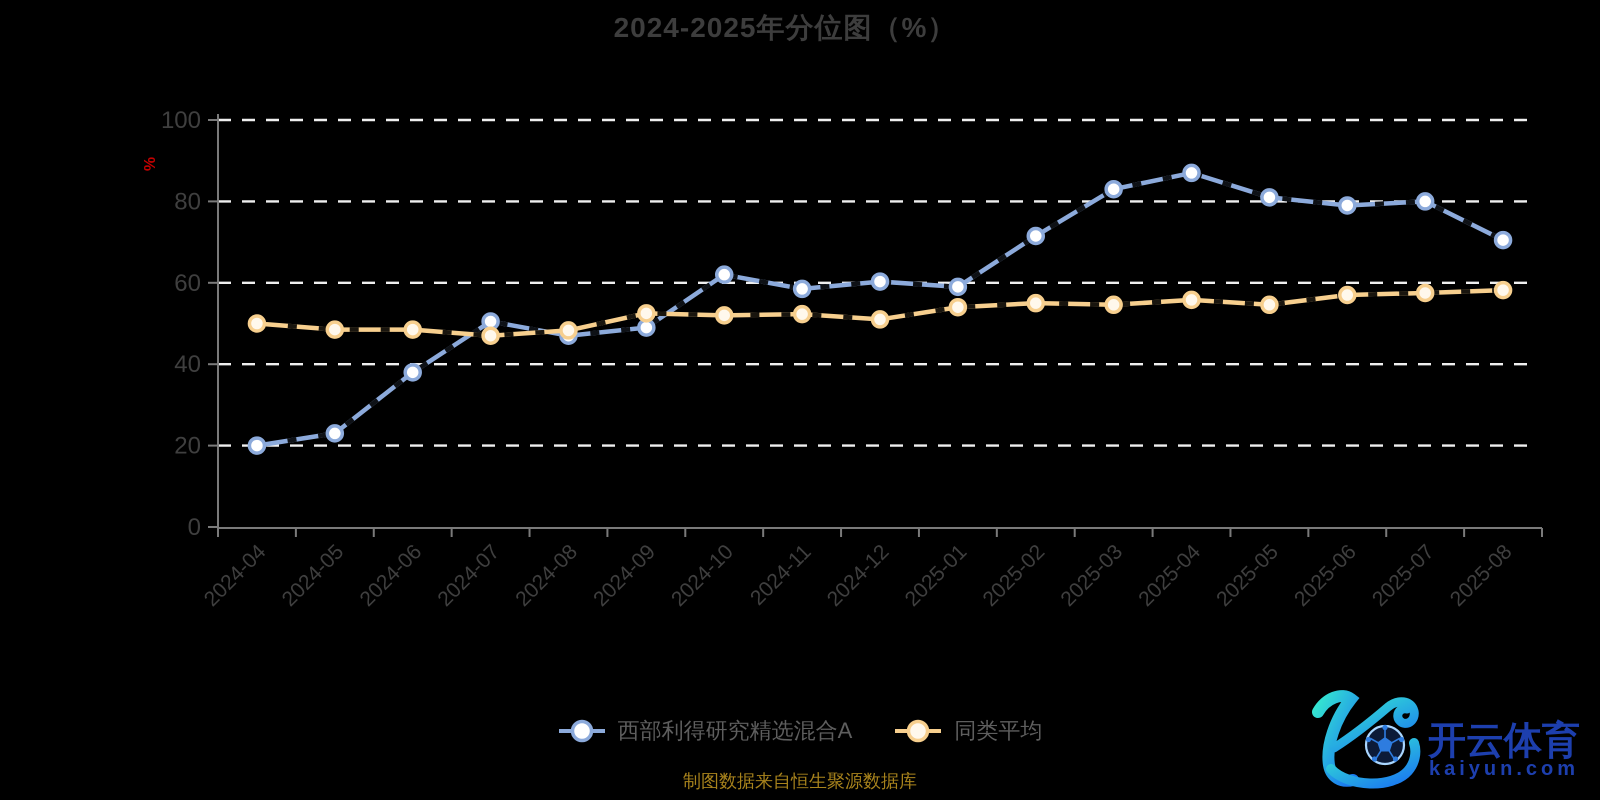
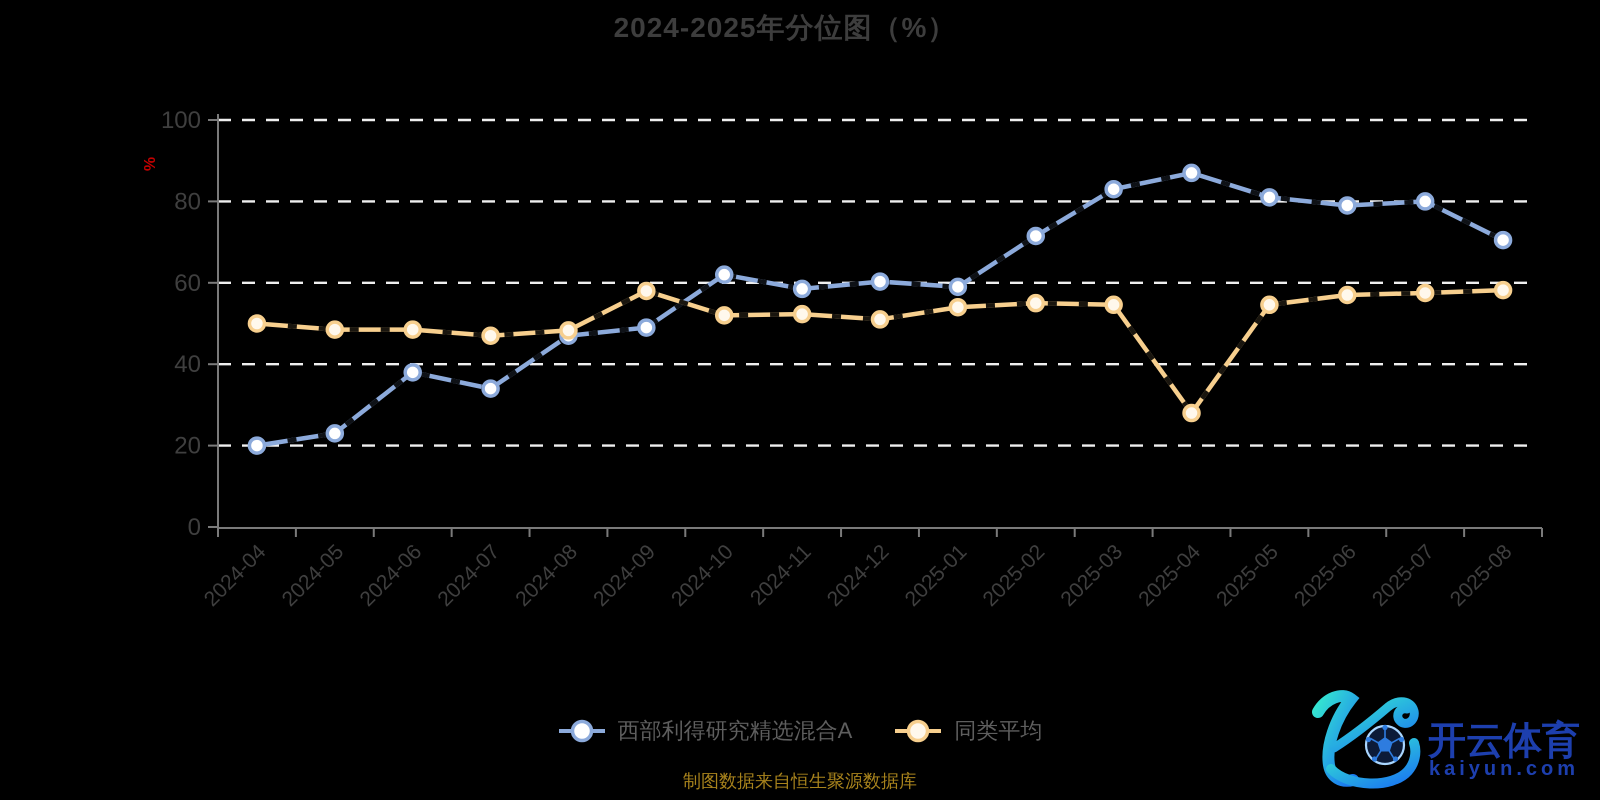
西部利得研究精选混合A/2024-07: 50 -> 34
同类平均/2024-09: 52 -> 58
同类平均/2025-04: 56 -> 28
